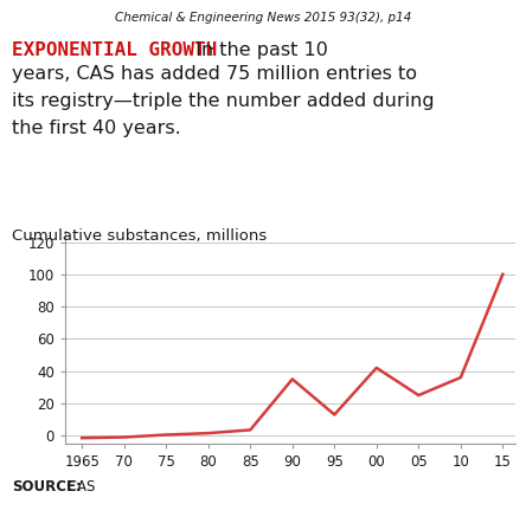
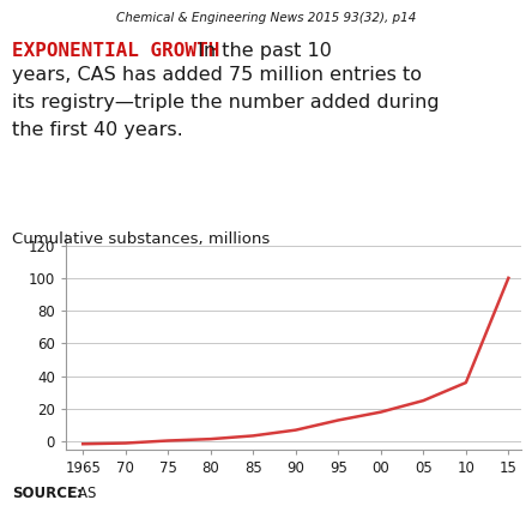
90: 35 -> 7
00: 42 -> 18
